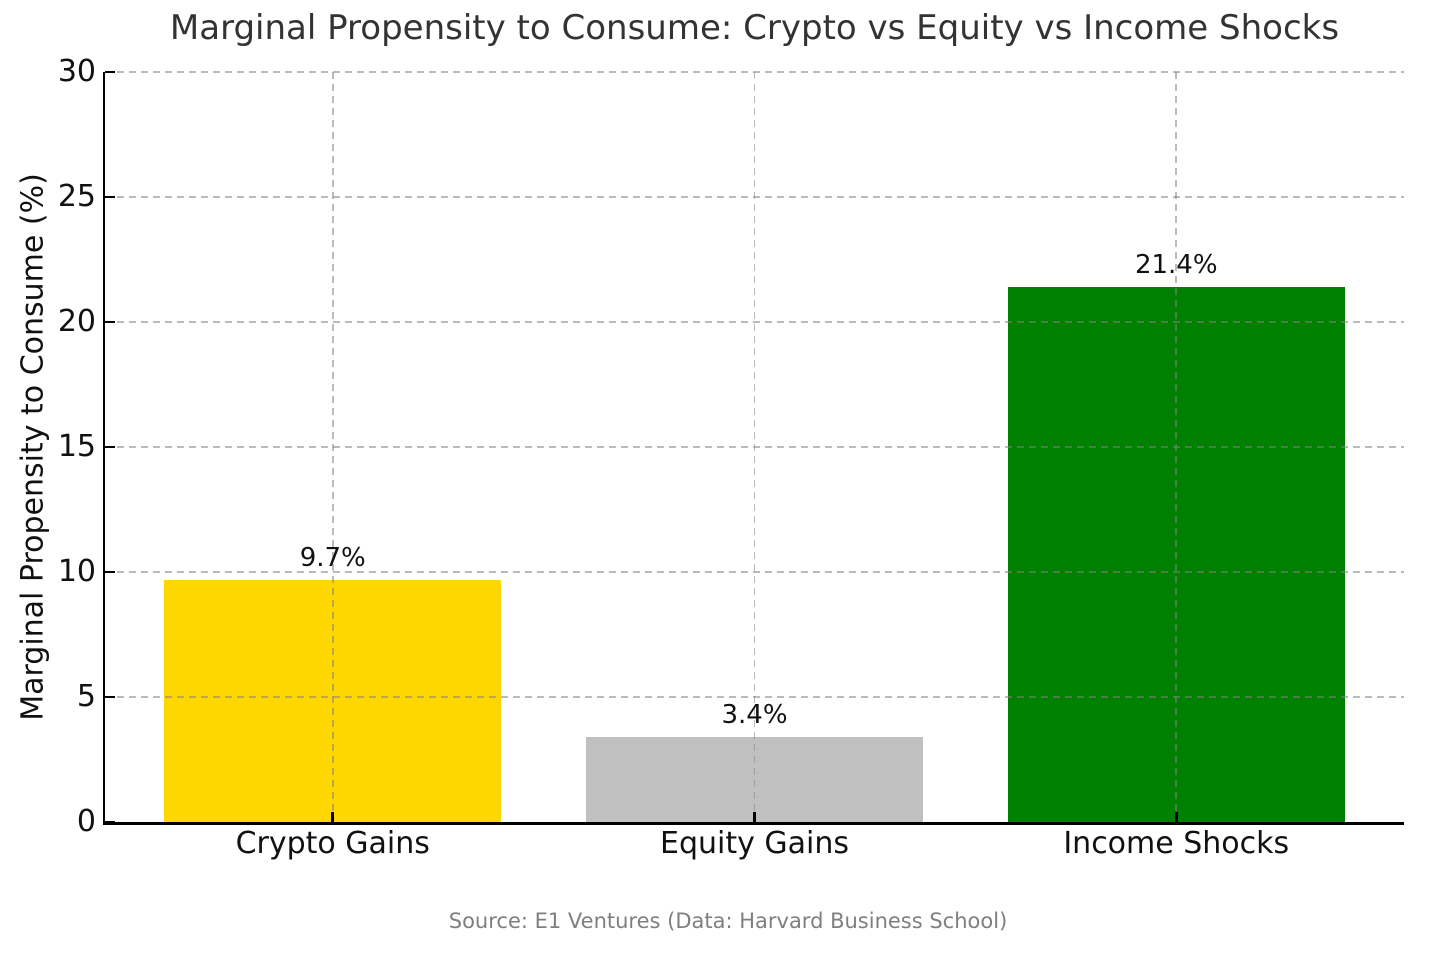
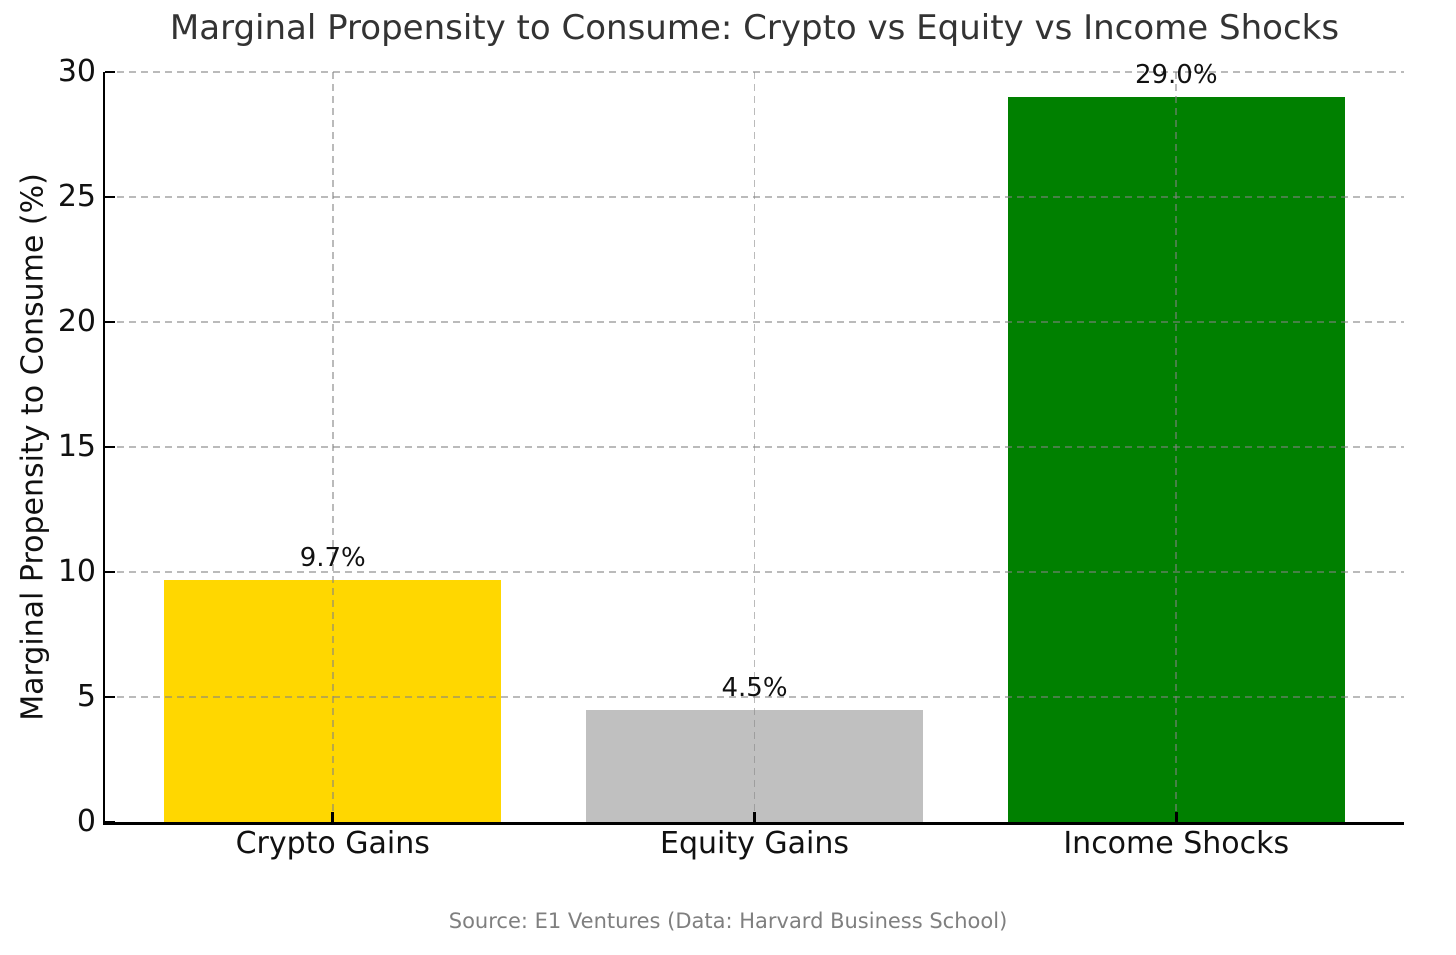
Equity Gains: 3.4% -> 4.5%
Income Shocks: 21.4% -> 29.0%
